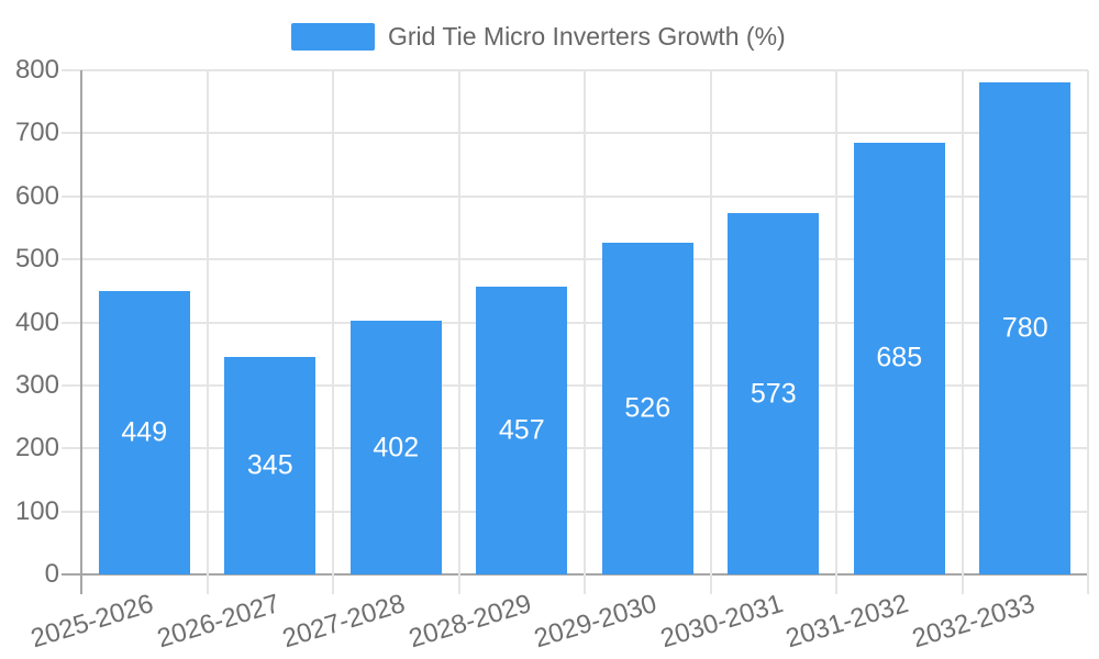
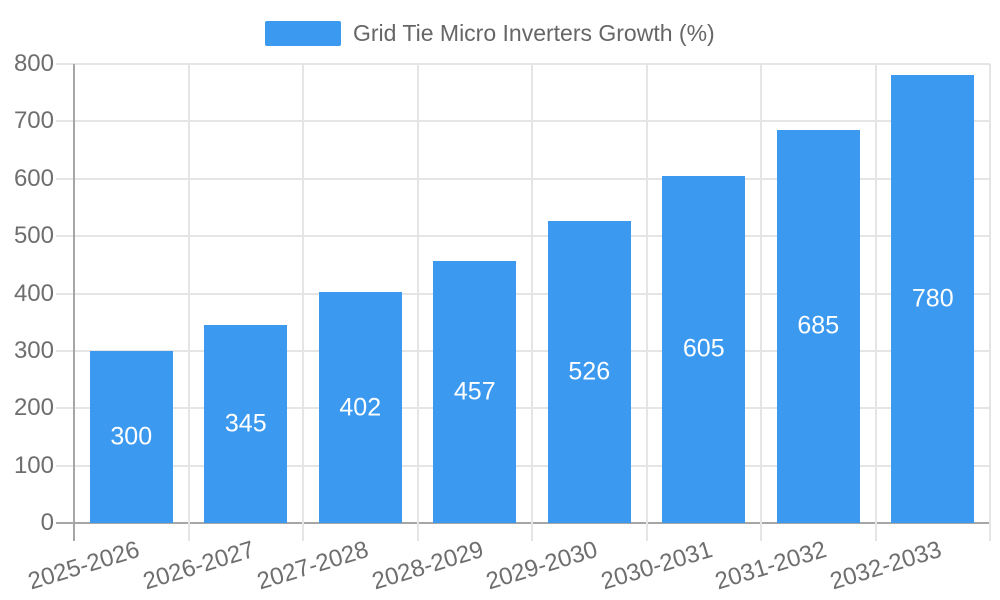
2025-2026: 449 -> 300
2030-2031: 573 -> 605
